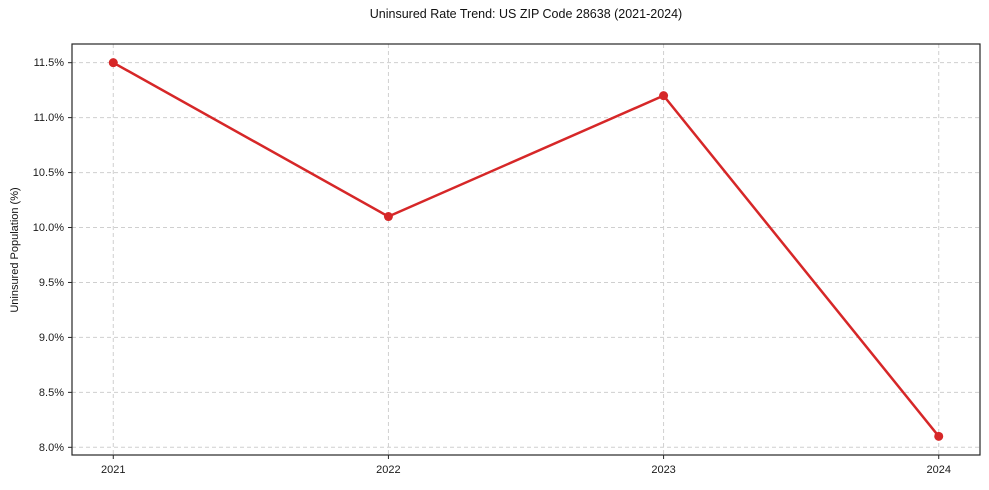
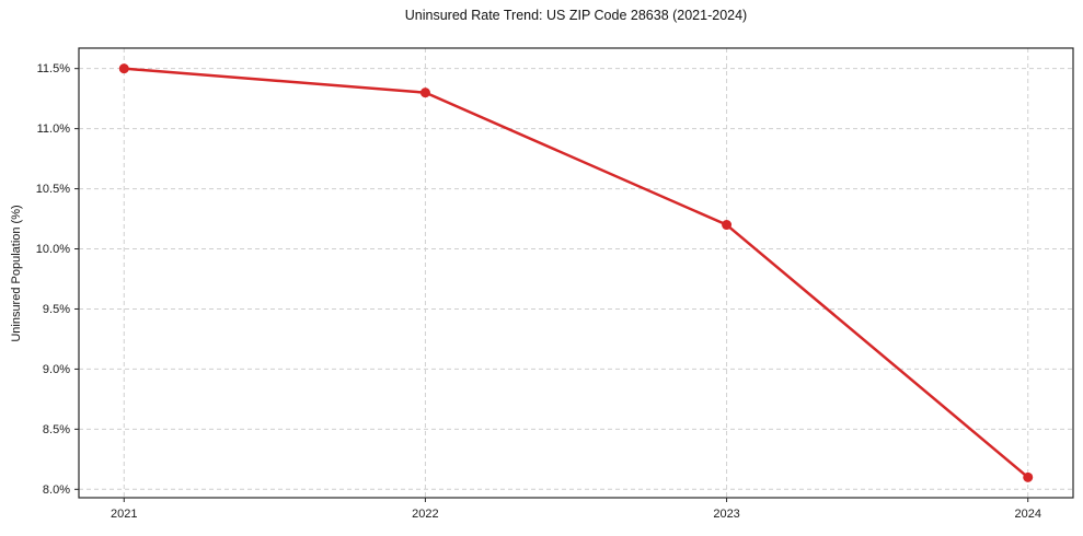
2022: 10.1% -> 11.3%
2023: 11.2% -> 10.2%
